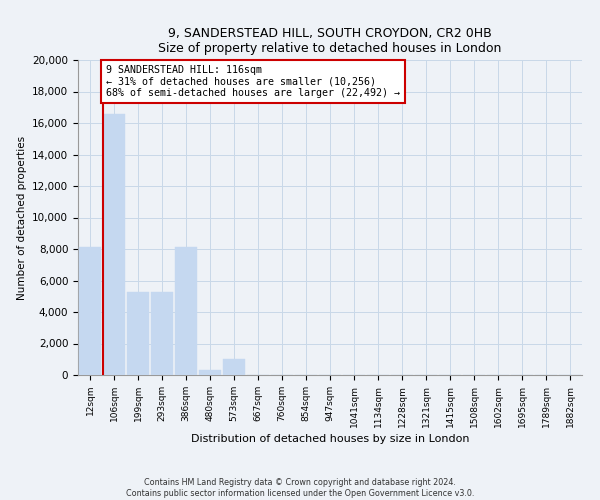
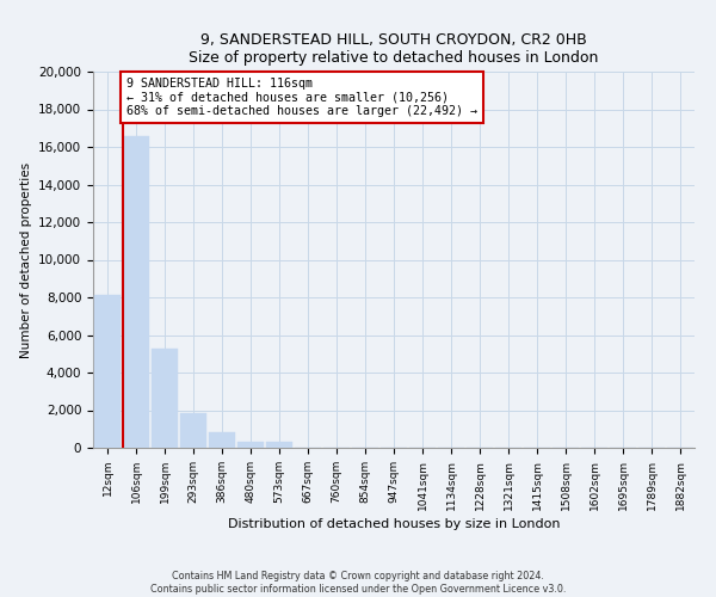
293sqm: 5,300 -> 1,800
386sqm: 8,100 -> 800
573sqm: 1,000 -> 300
